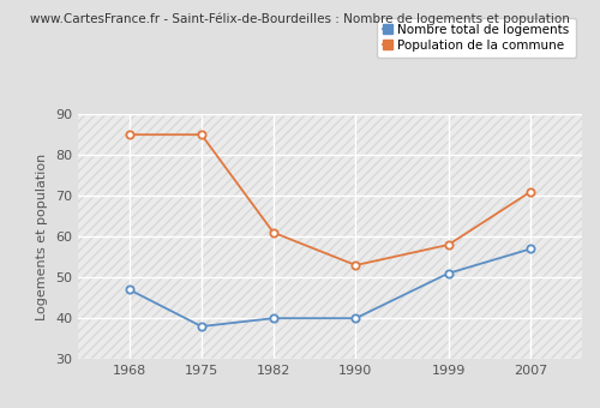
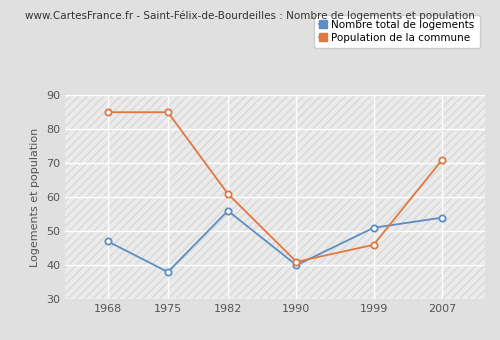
Nombre total de logements/1982: 40 -> 56
Population de la commune/1990: 53 -> 41
Population de la commune/1999: 58 -> 46
Nombre total de logements/2007: 57 -> 54
